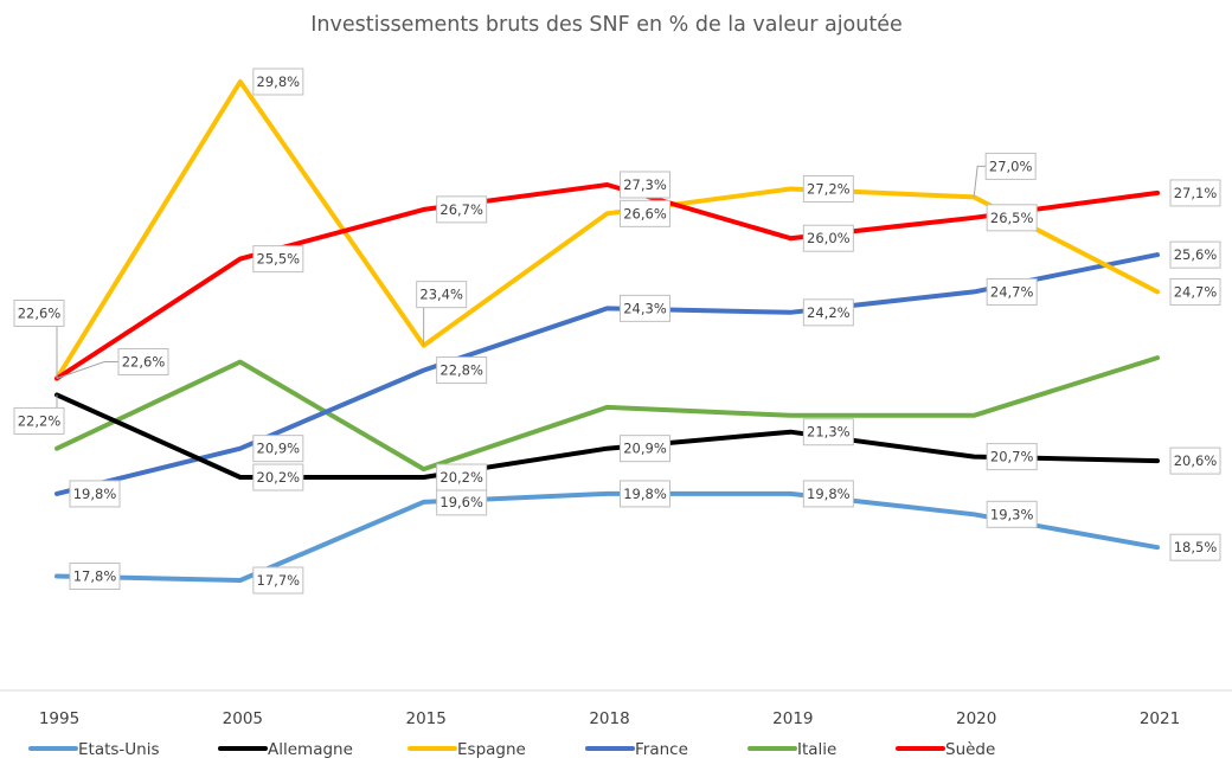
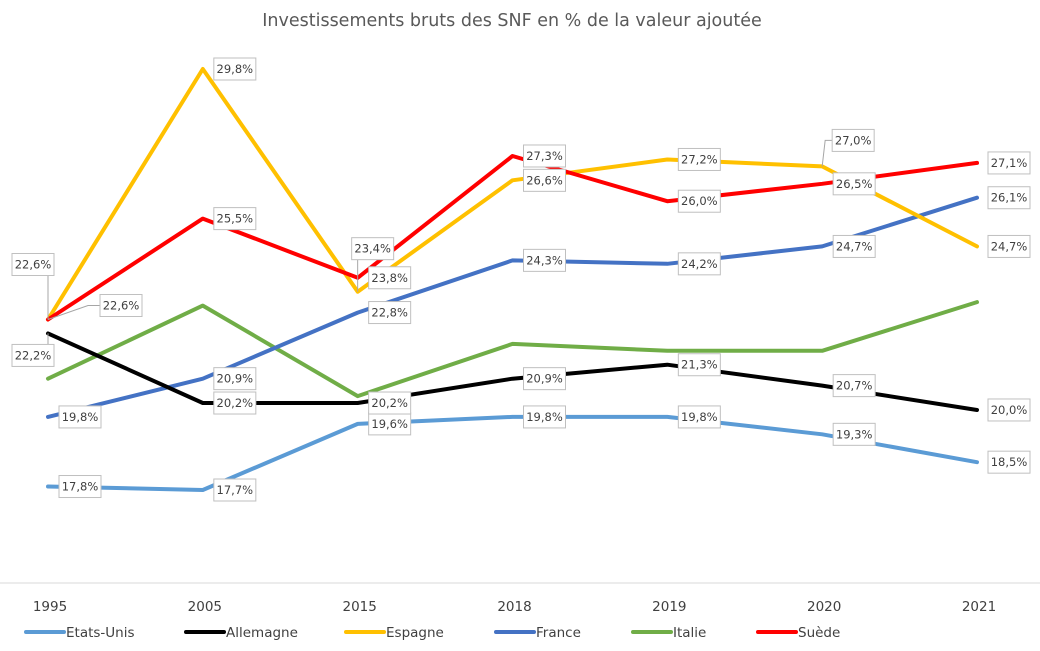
Suède/2015: 26,7% -> 23,8%
Allemagne/2021: 20,6% -> 20,0%
France/2021: 25,6% -> 26,1%
